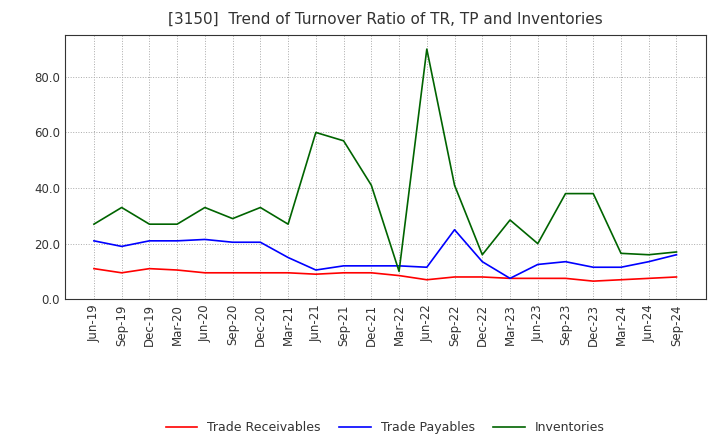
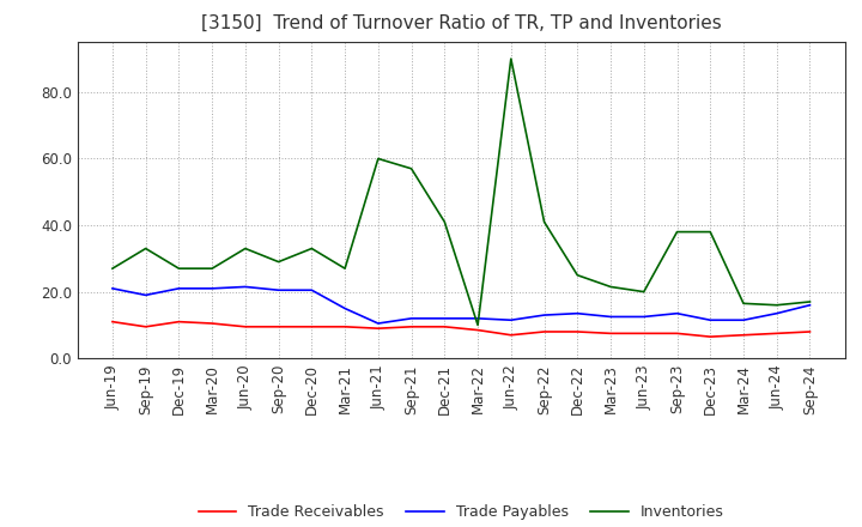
Trade Payables/Sep-22: 25.0 -> 13.0
Inventories/Dec-22: 16.0 -> 25.0
Trade Payables/Mar-23: 7.5 -> 12.5
Inventories/Mar-23: 28.5 -> 21.5
